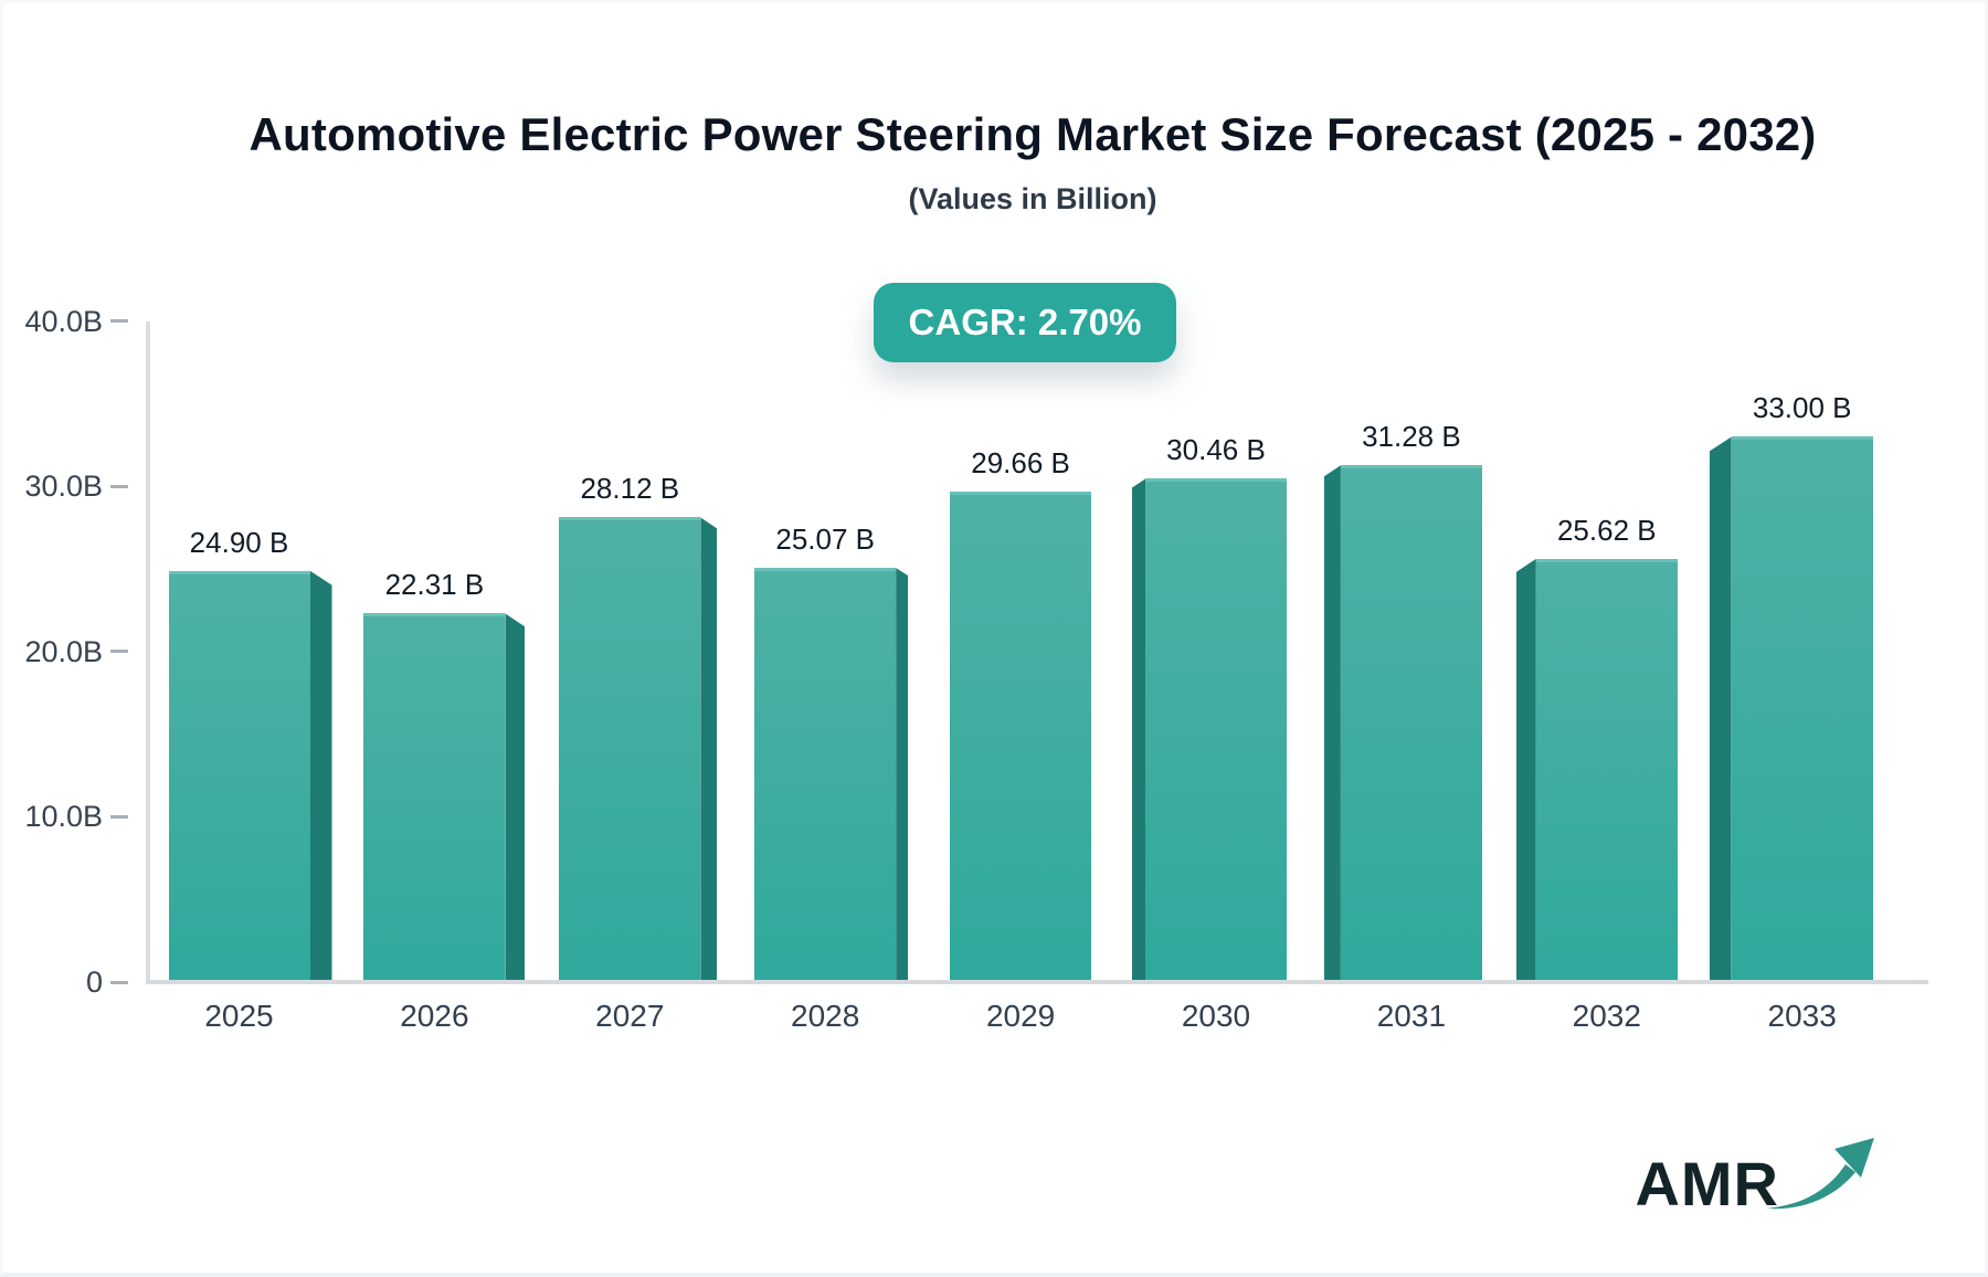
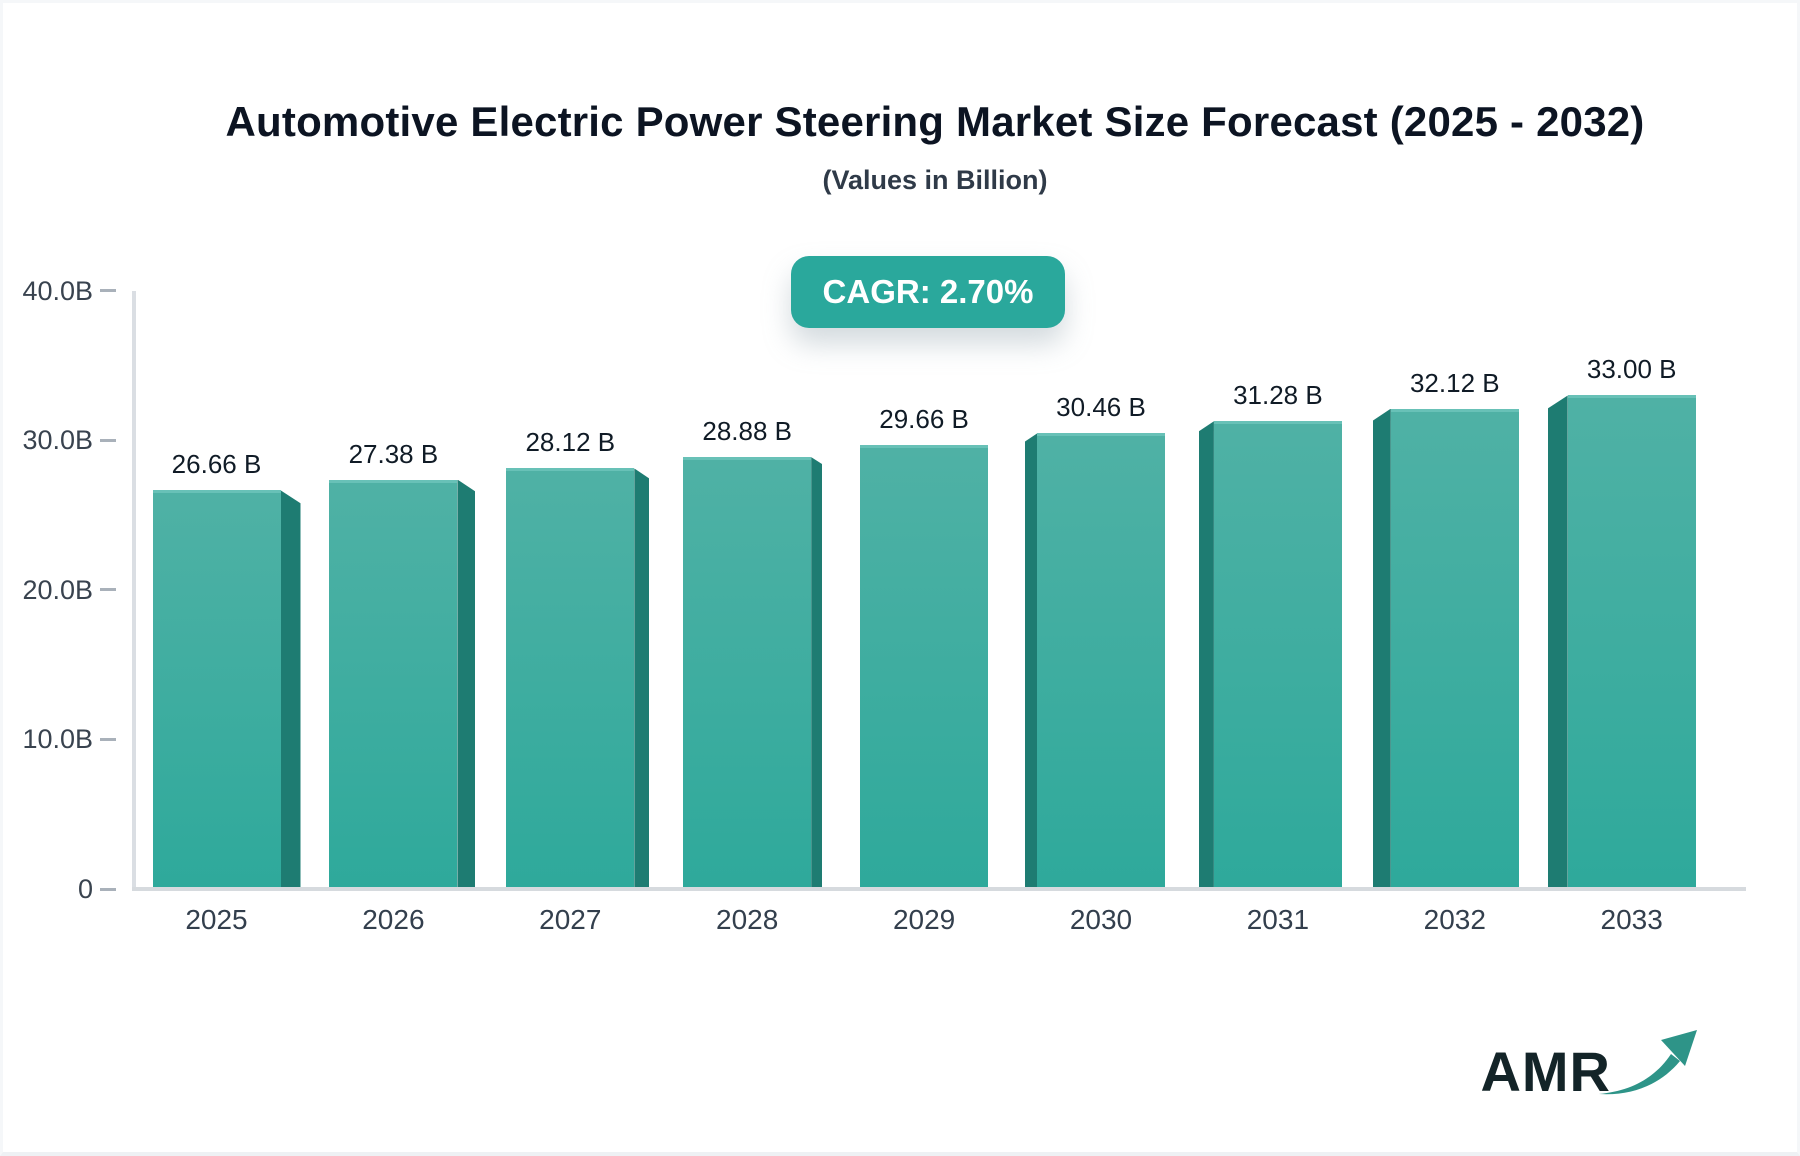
2025: 24.90 -> 26.66
2026: 22.31 -> 27.38
2028: 25.07 -> 28.88
2032: 25.62 -> 32.12
